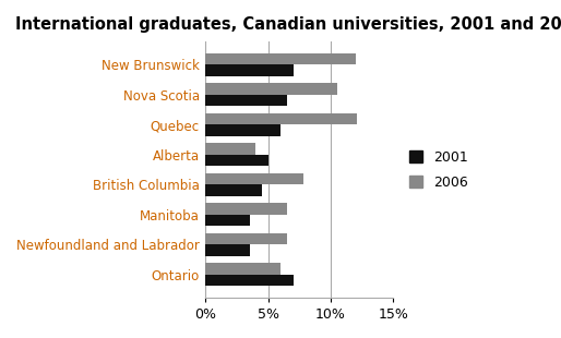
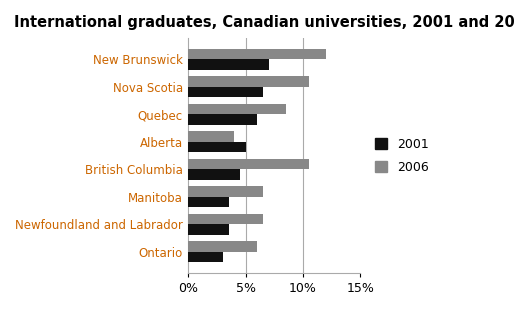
2006/Quebec: 12.1% -> 8.5%
2006/British Columbia: 7.8% -> 10.5%
2001/Ontario: 7.0% -> 3.0%
